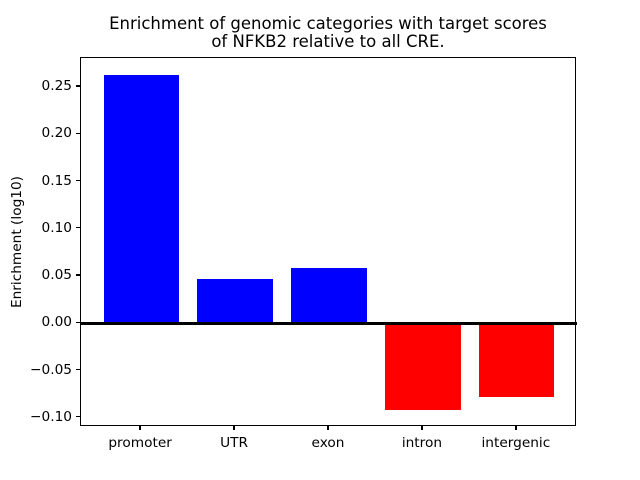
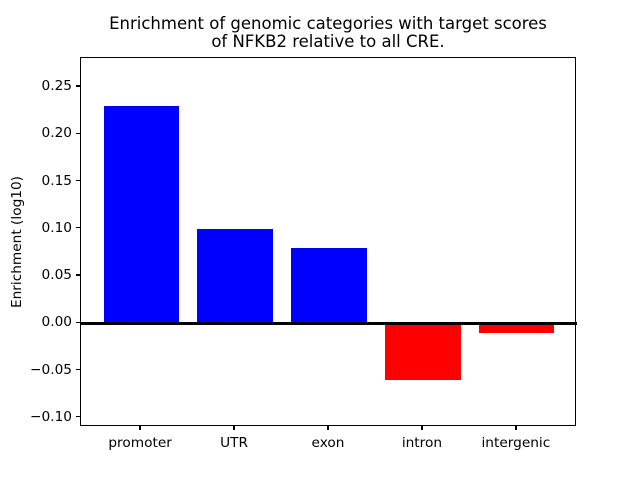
promoter: 0.26 -> 0.23
UTR: 0.05 -> 0.10
exon: 0.06 -> 0.08
intron: -0.09 -> -0.06
intergenic: -0.08 -> -0.01
